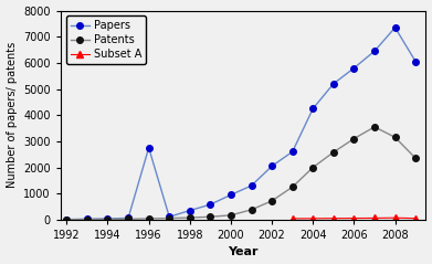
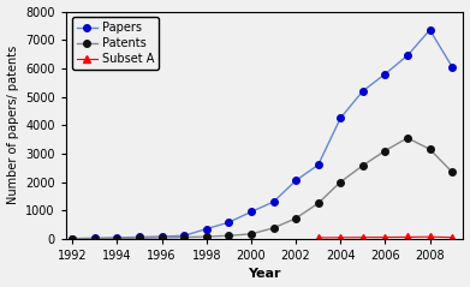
Papers/1996: 2750 -> 80
